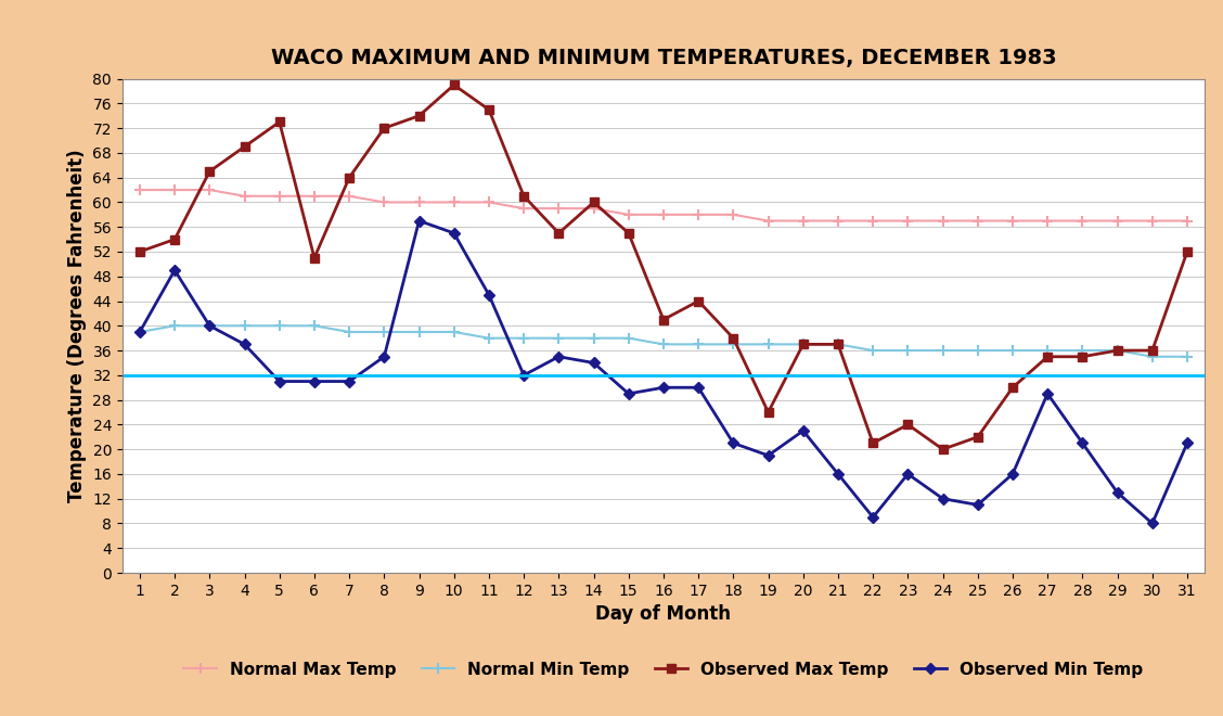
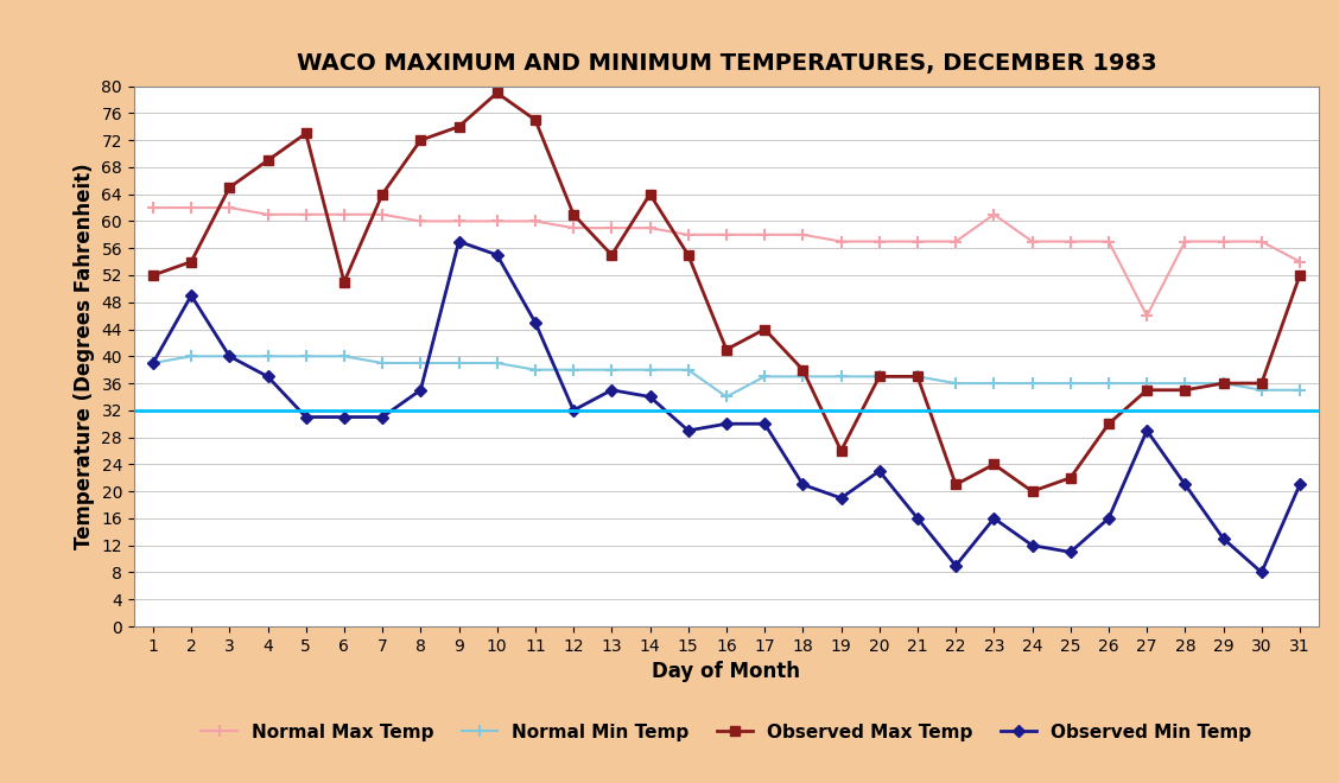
Observed Max Temp/14: 60 -> 64
Normal Min Temp/16: 37 -> 34
Normal Max Temp/23: 57 -> 61
Normal Max Temp/27: 57 -> 46
Normal Max Temp/31: 57 -> 54
